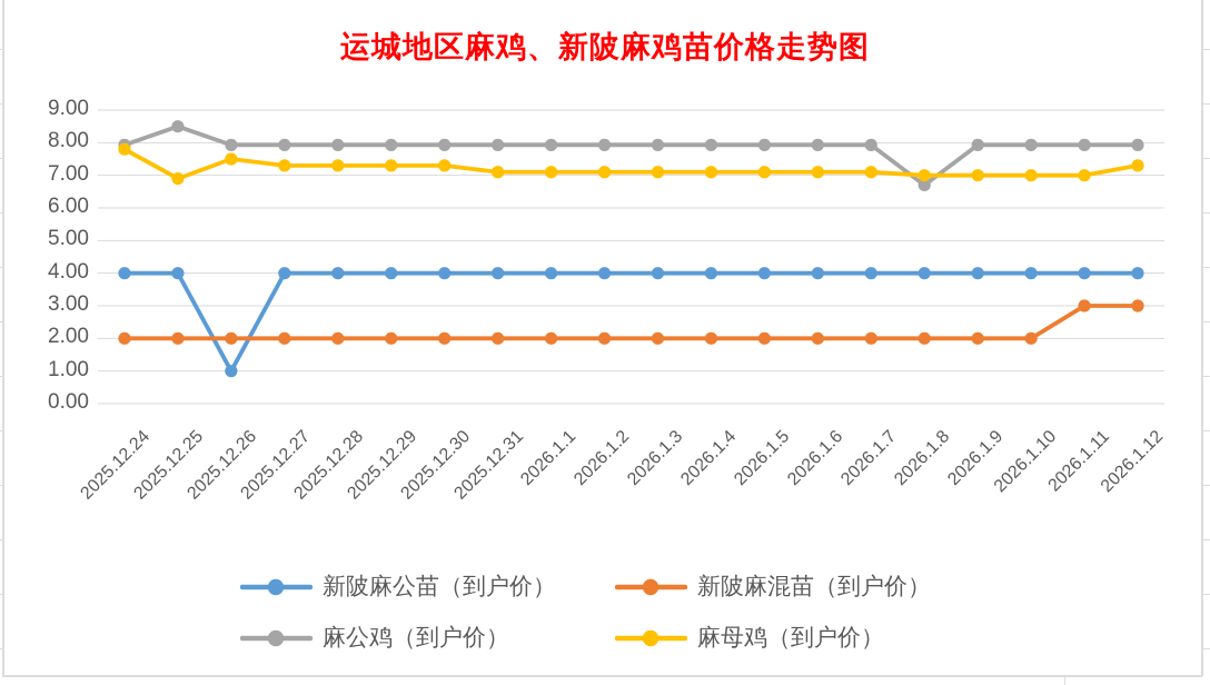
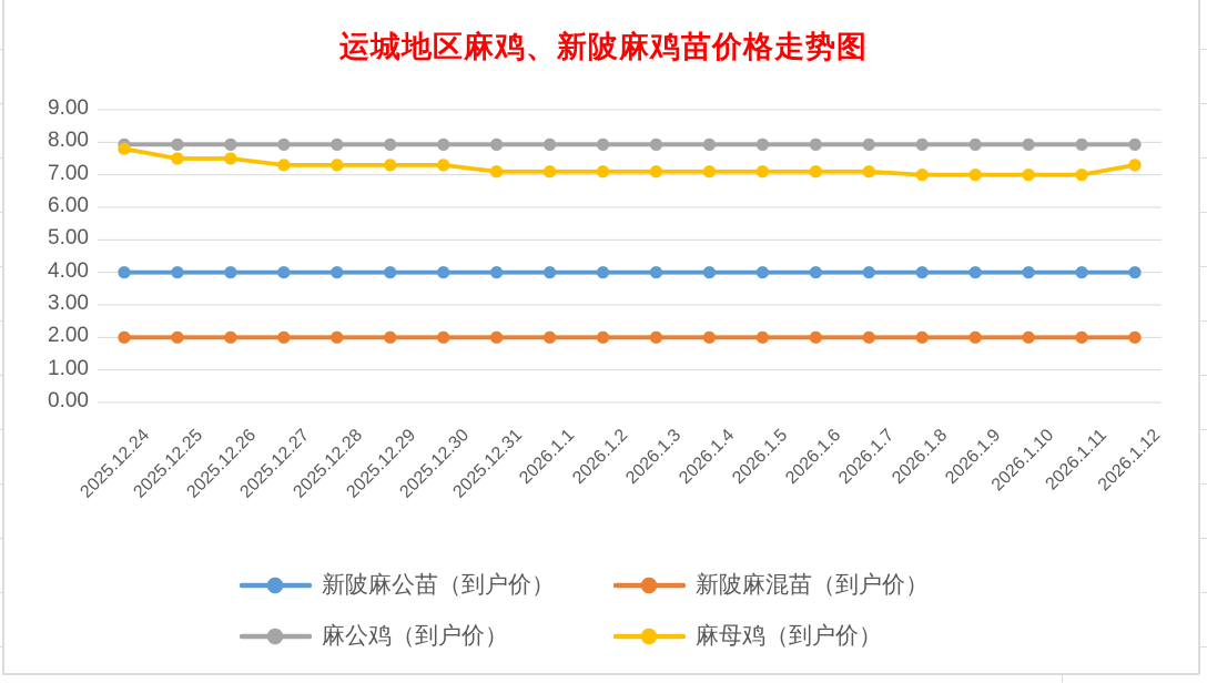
麻公鸡（到户价）/2025.12.25: 8.5 -> 7.9
麻母鸡（到户价）/2025.12.25: 6.9 -> 7.5
新陂麻公苗（到户价）/2025.12.26: 1 -> 4
麻公鸡（到户价）/2026.1.8: 6.7 -> 7.9
新陂麻混苗（到户价）/2026.1.11: 3 -> 2
新陂麻混苗（到户价）/2026.1.12: 3 -> 2
